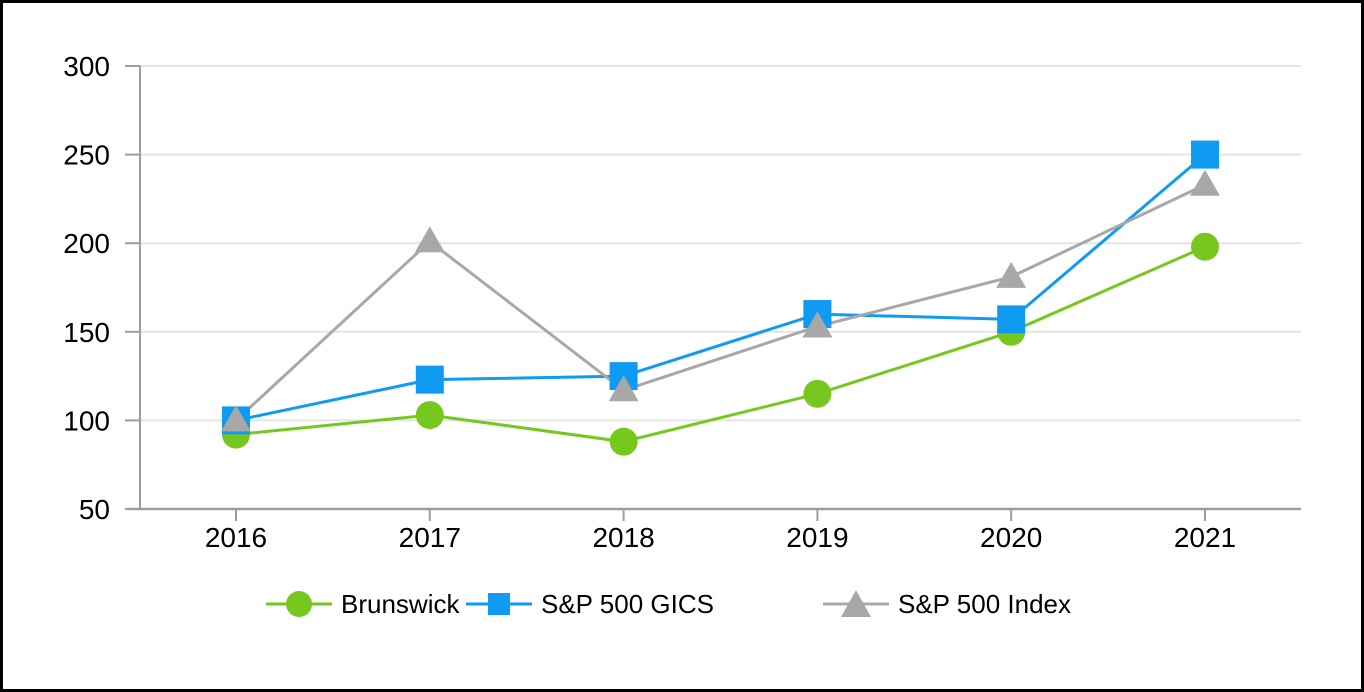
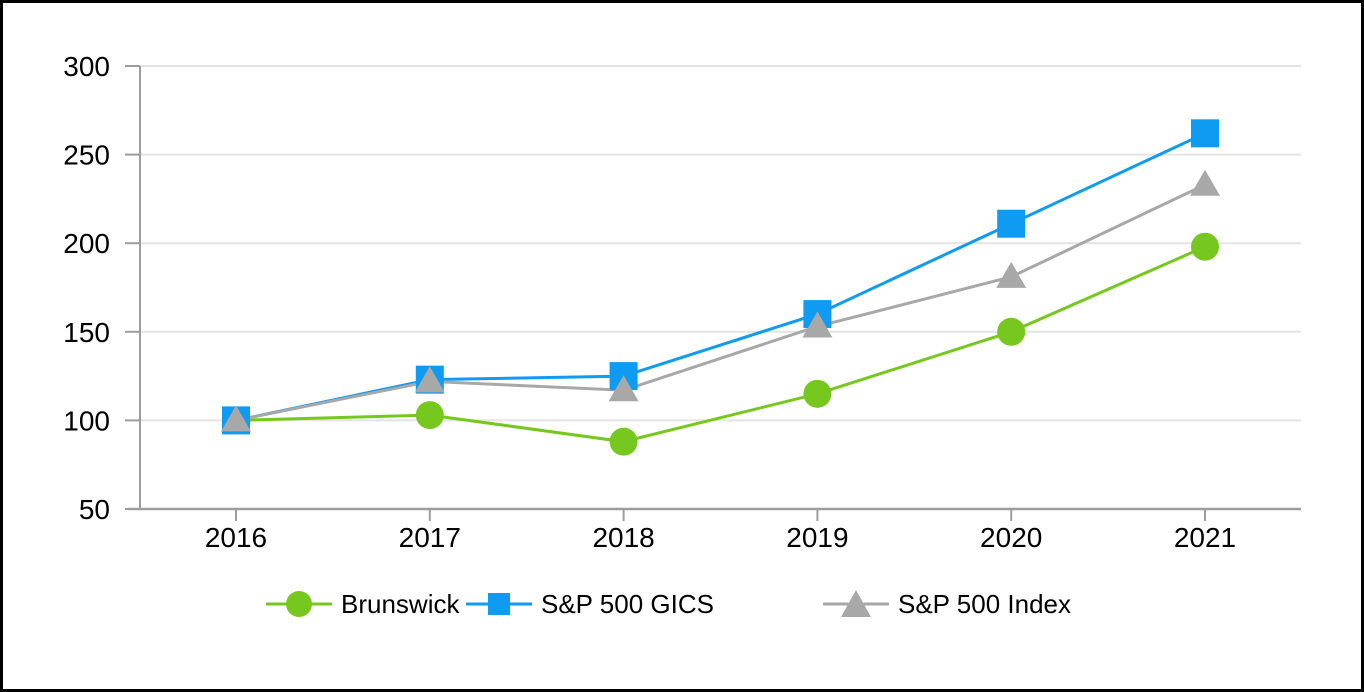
Brunswick/2016: 92 -> 100
S&P 500 Index/2017: 201 -> 122
S&P 500 GICS/2020: 157 -> 211
S&P 500 GICS/2021: 250 -> 262
